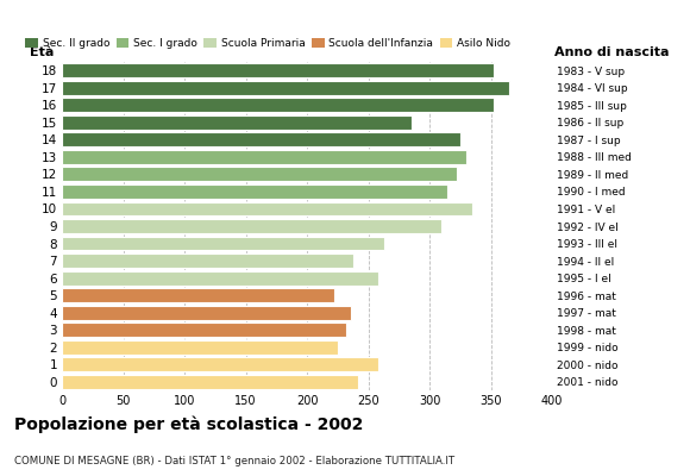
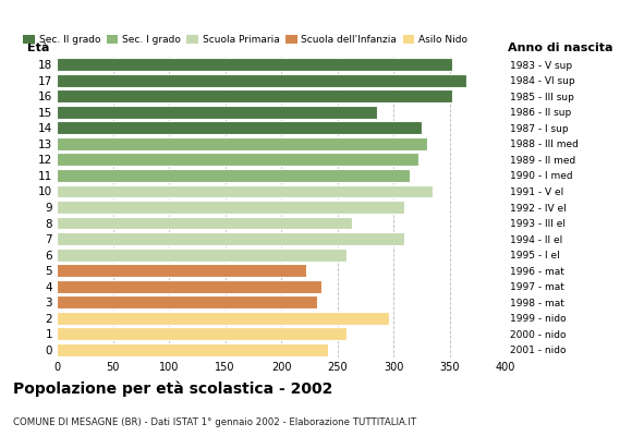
7: 238 -> 310
2: 225 -> 296
